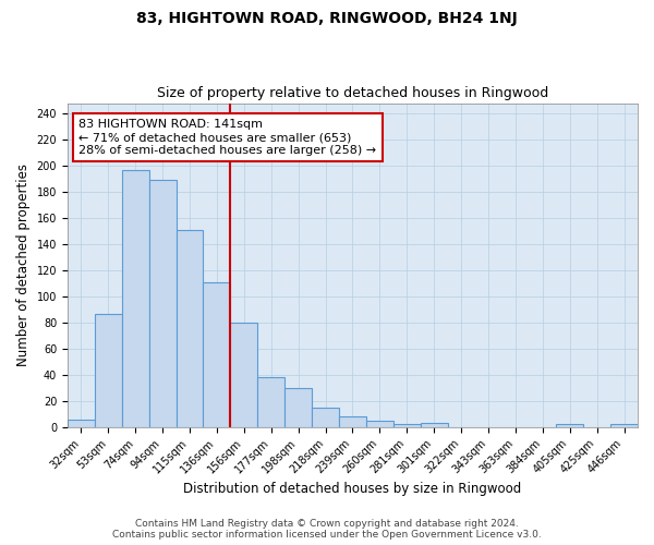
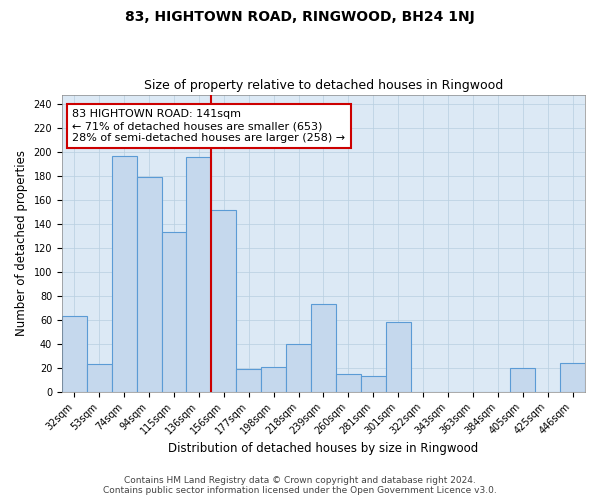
32sqm: 6 -> 63
53sqm: 87 -> 23
94sqm: 189 -> 179
115sqm: 151 -> 133
136sqm: 111 -> 196
156sqm: 80 -> 152
177sqm: 38 -> 19
198sqm: 30 -> 21
218sqm: 15 -> 40
239sqm: 8 -> 73
260sqm: 5 -> 15
281sqm: 2 -> 13
301sqm: 3 -> 58
405sqm: 2 -> 20
446sqm: 2 -> 24
